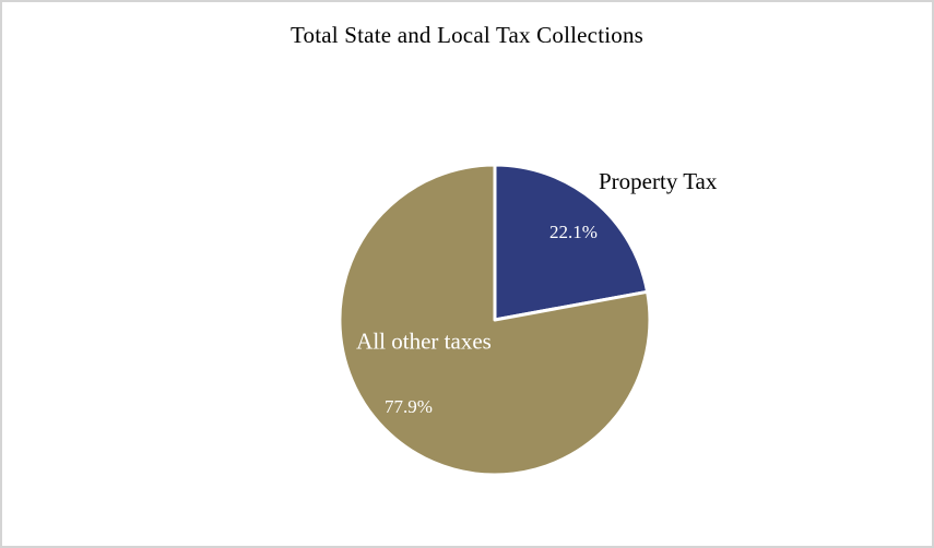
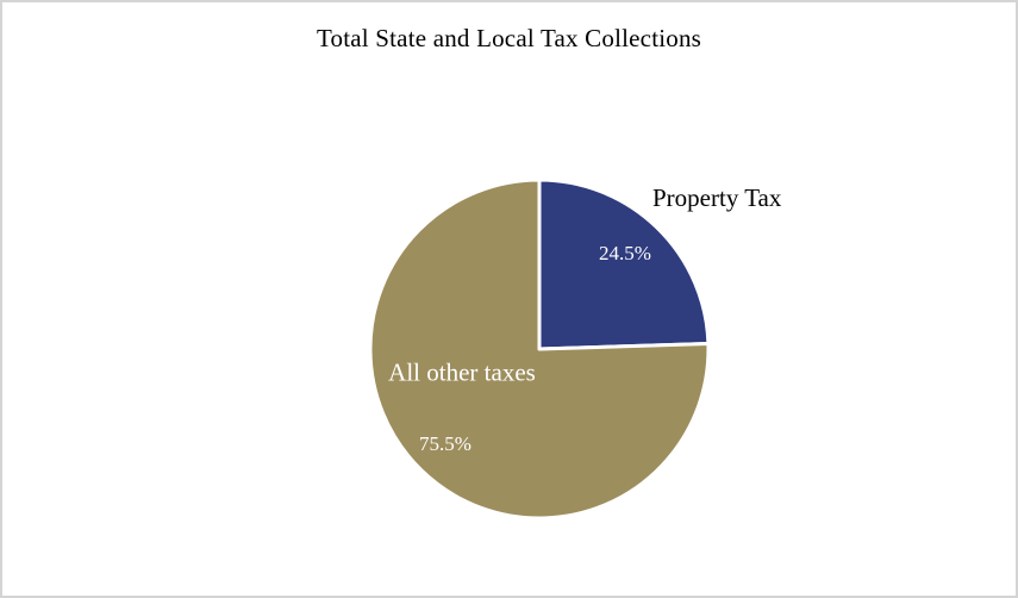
Property Tax: 22.1% -> 24.5%
All other taxes: 77.9% -> 75.5%
